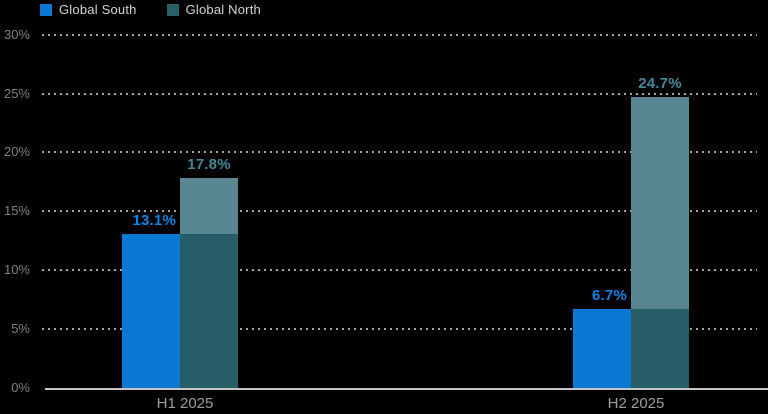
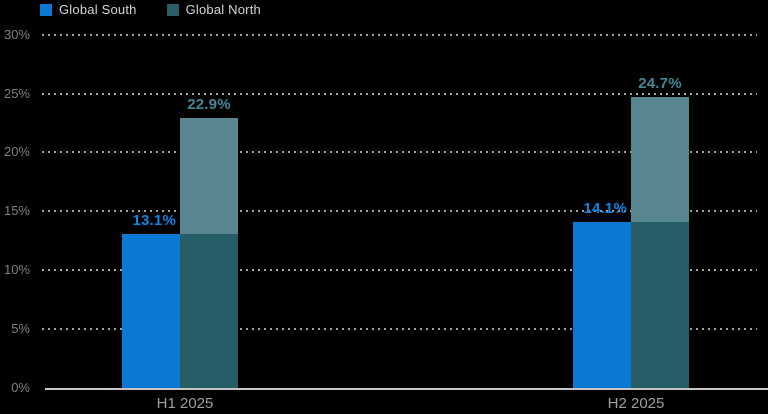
Global North/H1 2025: 17.8% -> 22.9%
Global South/H2 2025: 6.7% -> 14.1%
